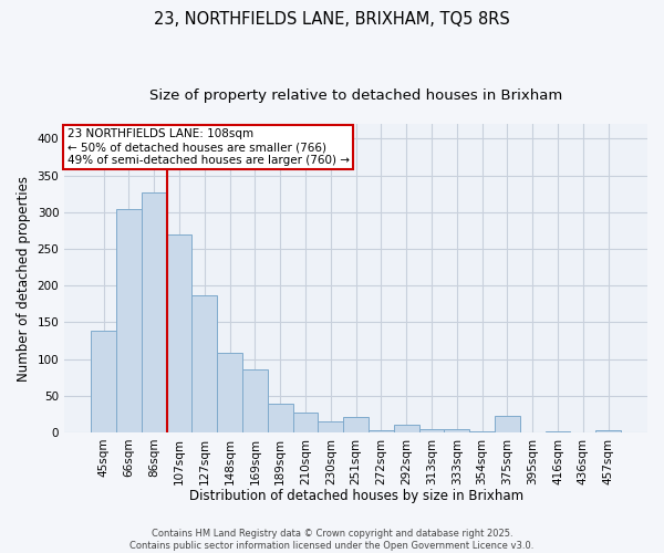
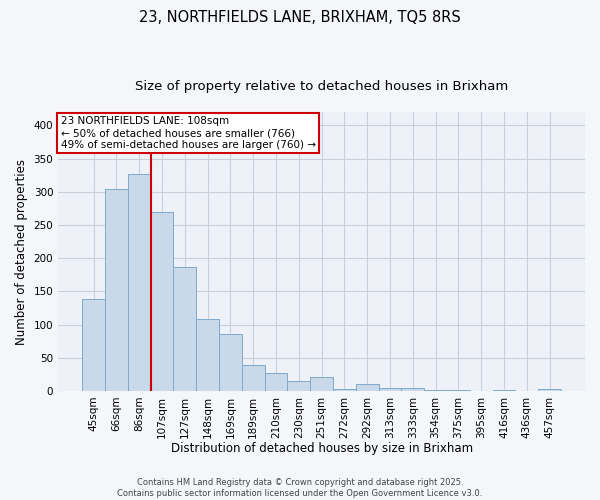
375sqm: 22 -> 1
